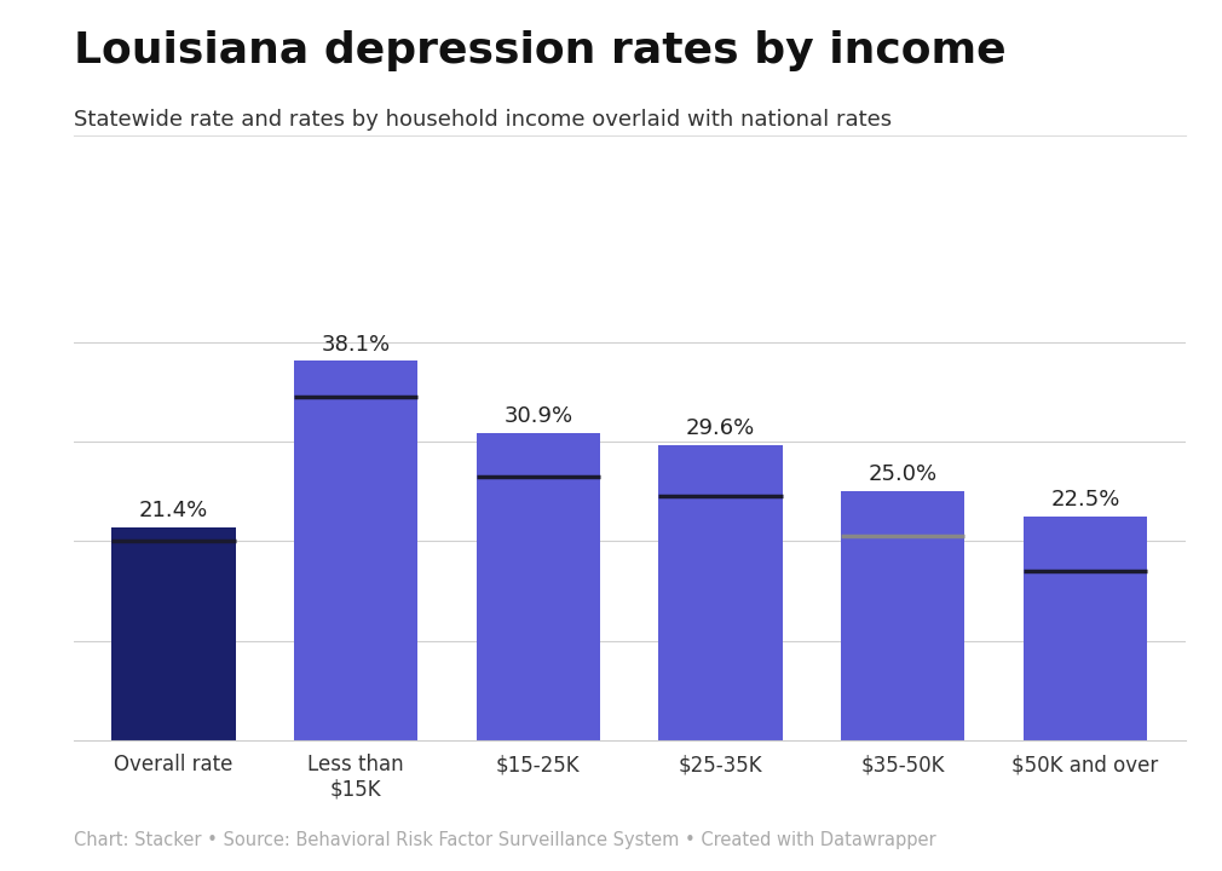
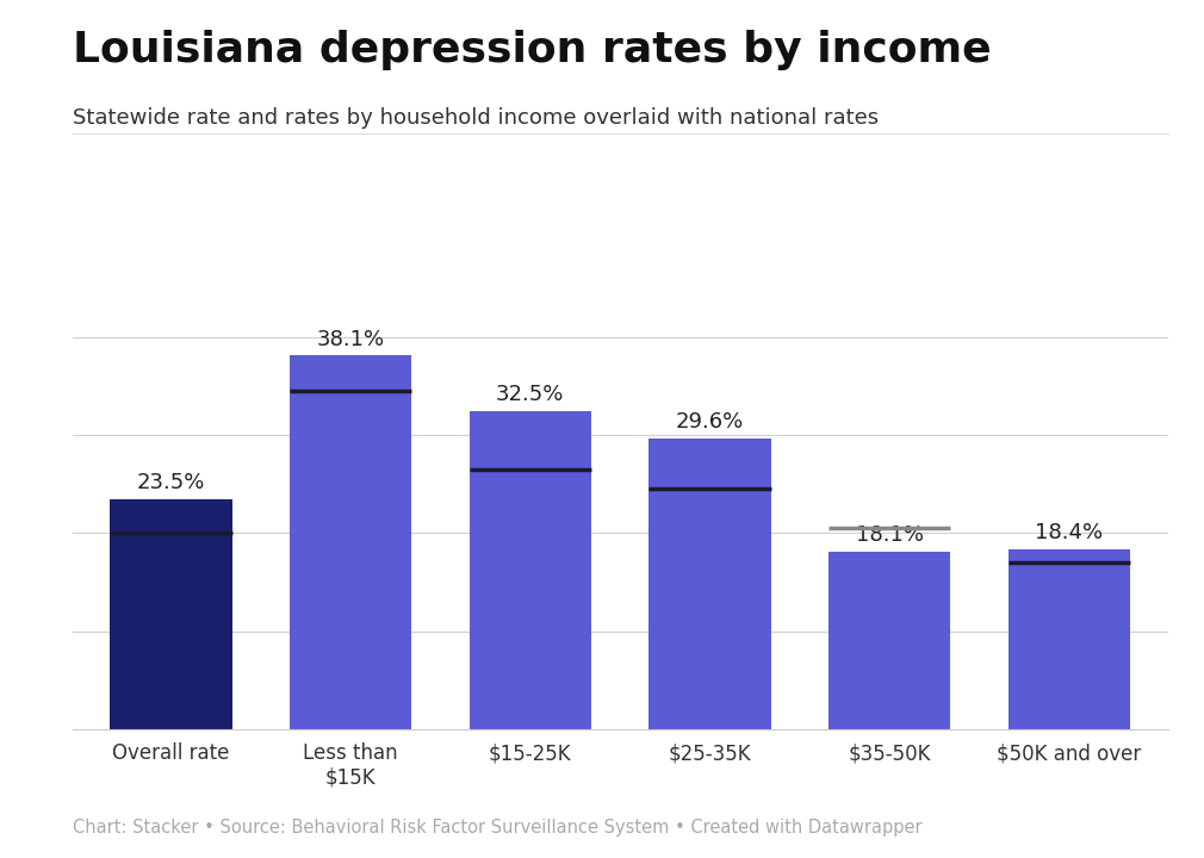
Overall rate: 21.4% -> 23.5%
$15-25K: 30.9% -> 32.5%
$35-50K: 25.0% -> 18.1%
$50K and over: 22.5% -> 18.4%
